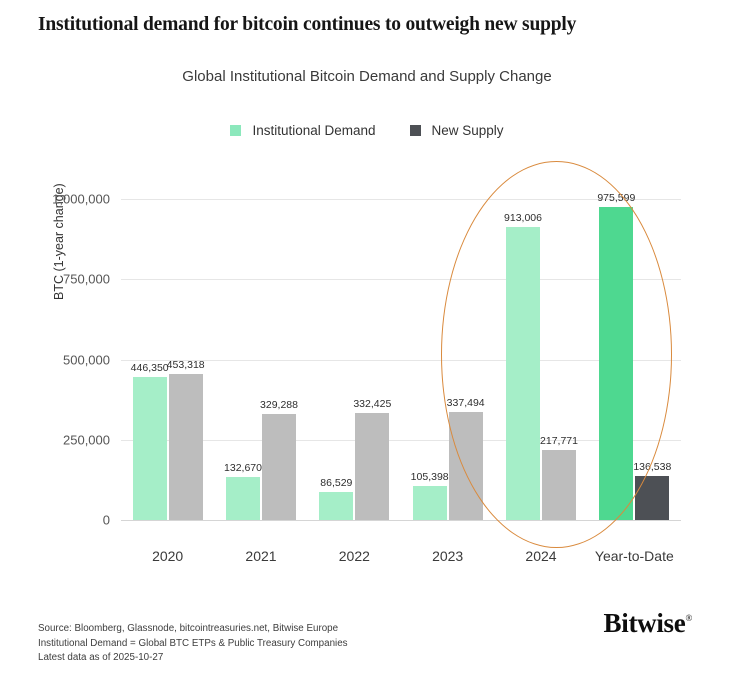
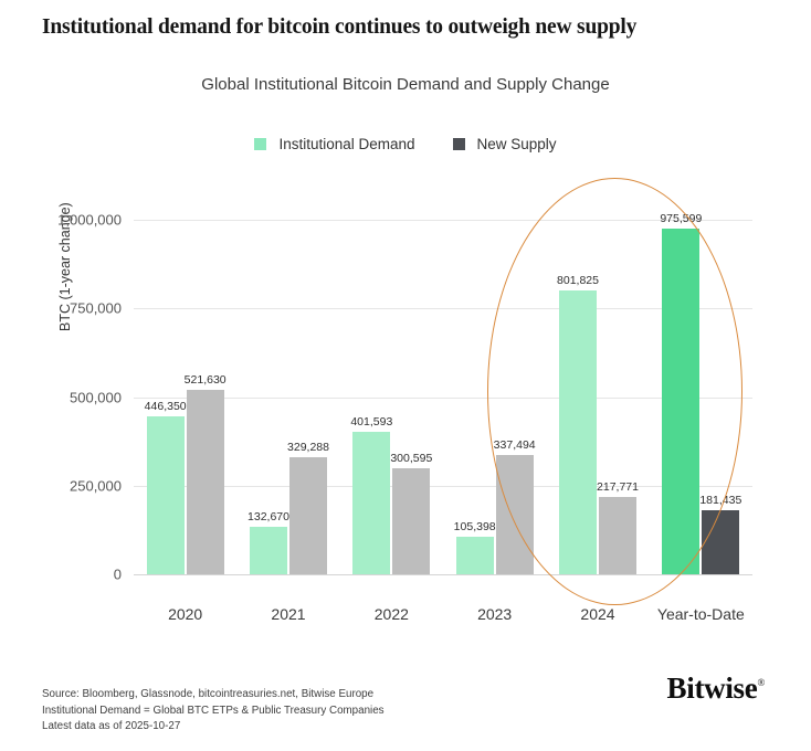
New Supply/2020: 453,318 -> 521,630
Institutional Demand/2022: 86,529 -> 401,593
New Supply/2022: 332,425 -> 300,595
Institutional Demand/2024: 913,006 -> 801,825
New Supply/Year-to-Date: 136,538 -> 181,435
